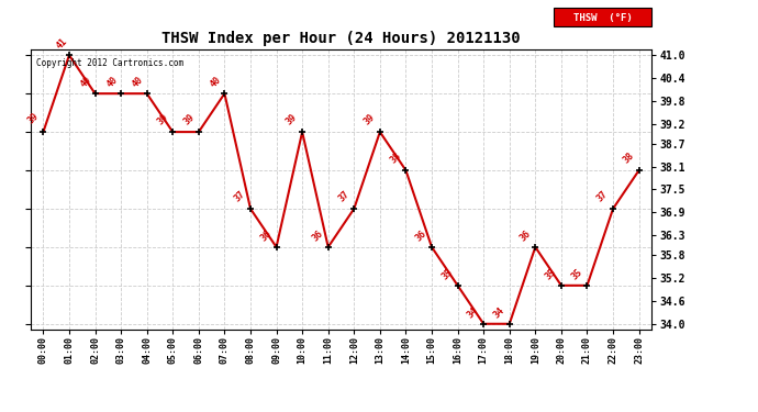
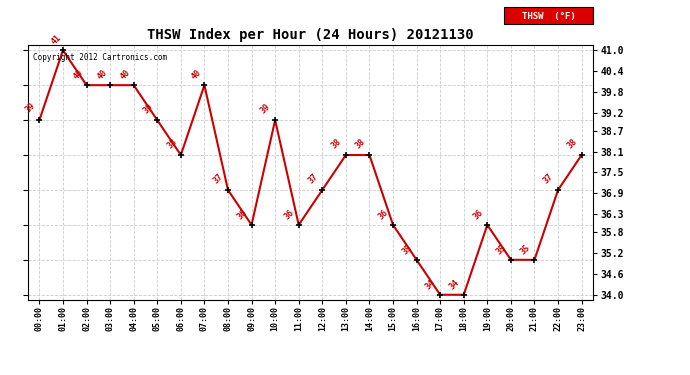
06:00: 39 -> 38
13:00: 39 -> 38
